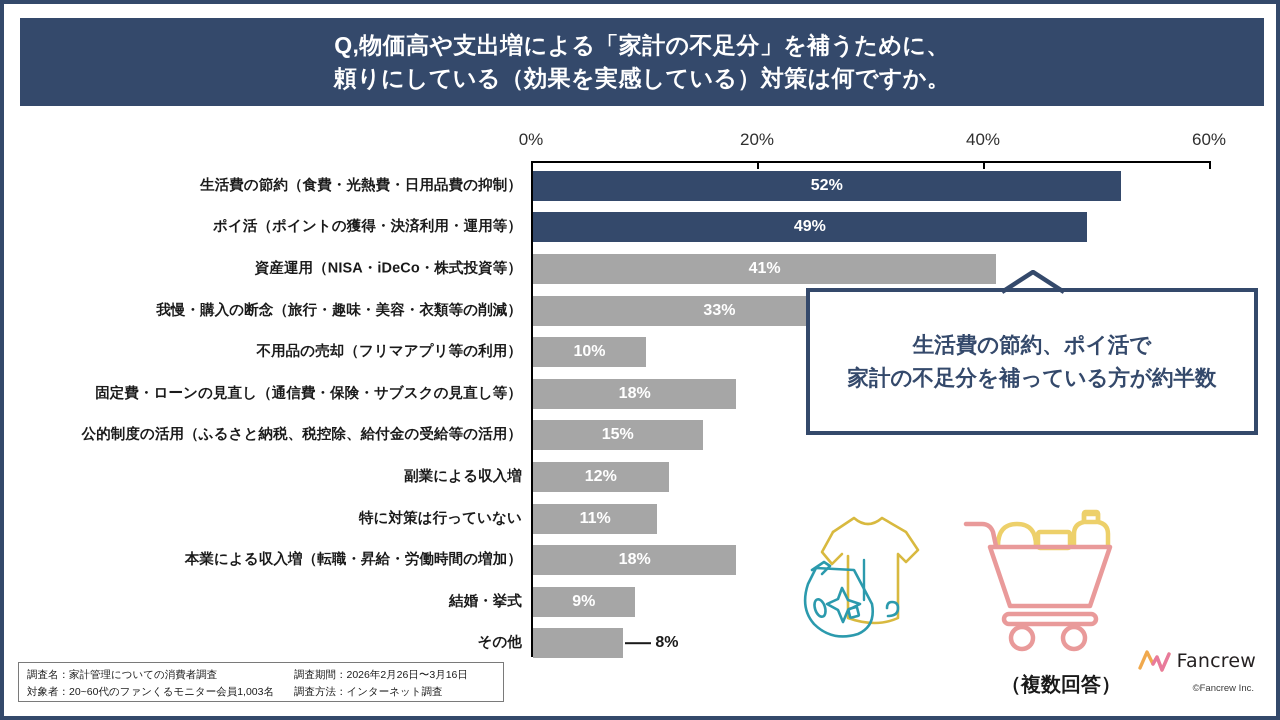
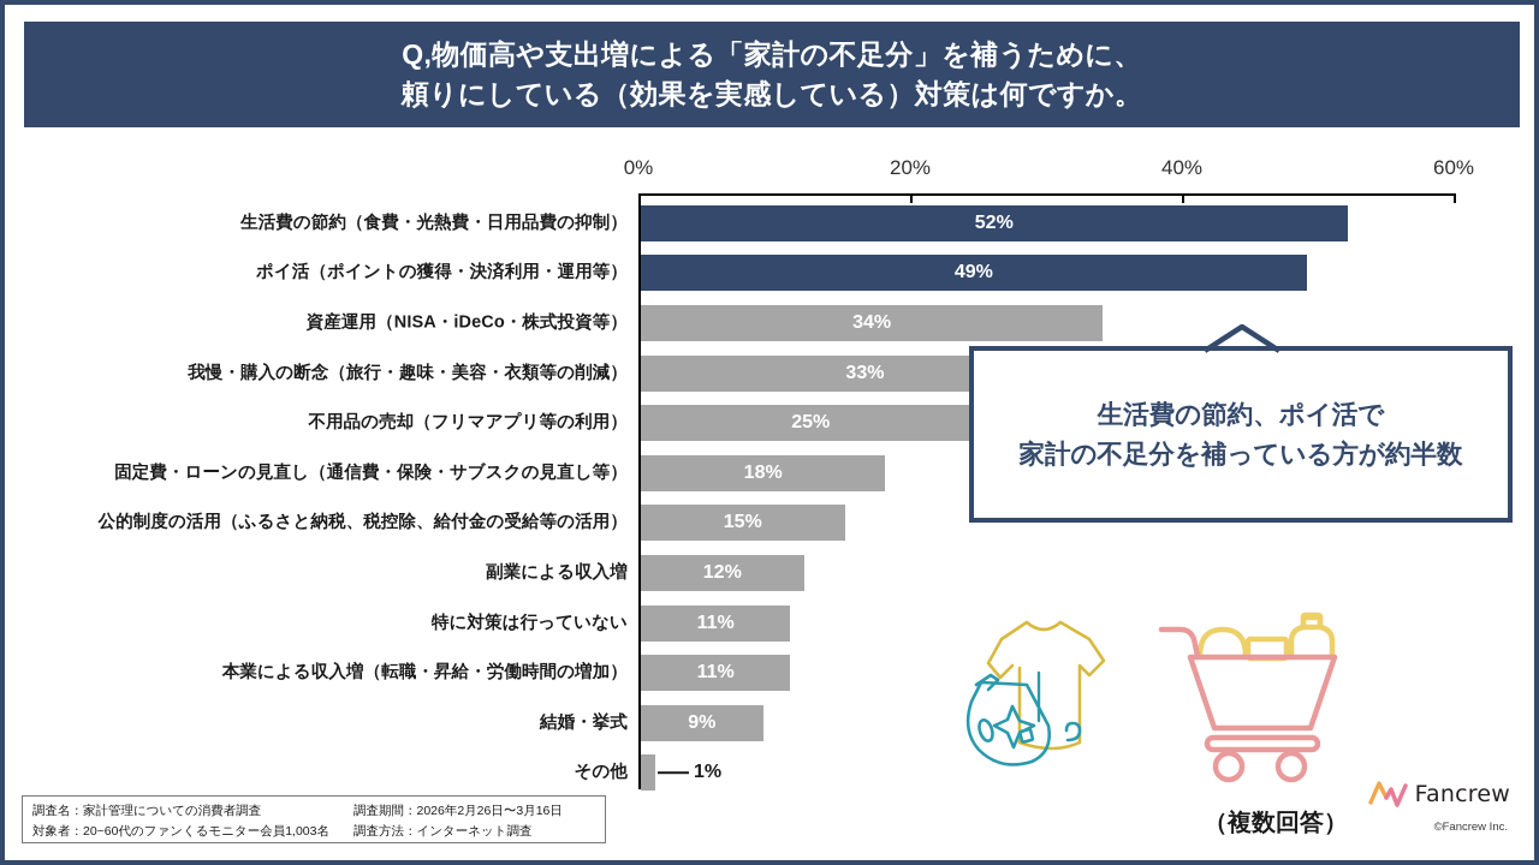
資産運用（NISA・iDeCo・株式投資等）: 41% -> 34%
不用品の売却（フリマアプリ等の利用）: 10% -> 25%
本業による収入増（転職・昇給・労働時間の増加）: 18% -> 11%
その他: 8% -> 1%
